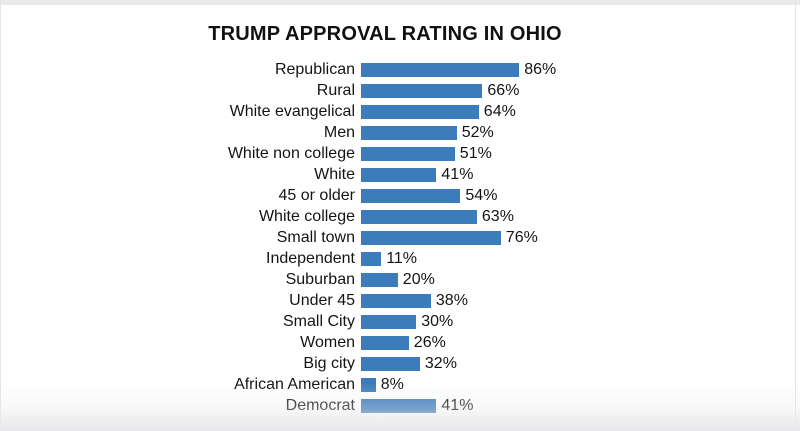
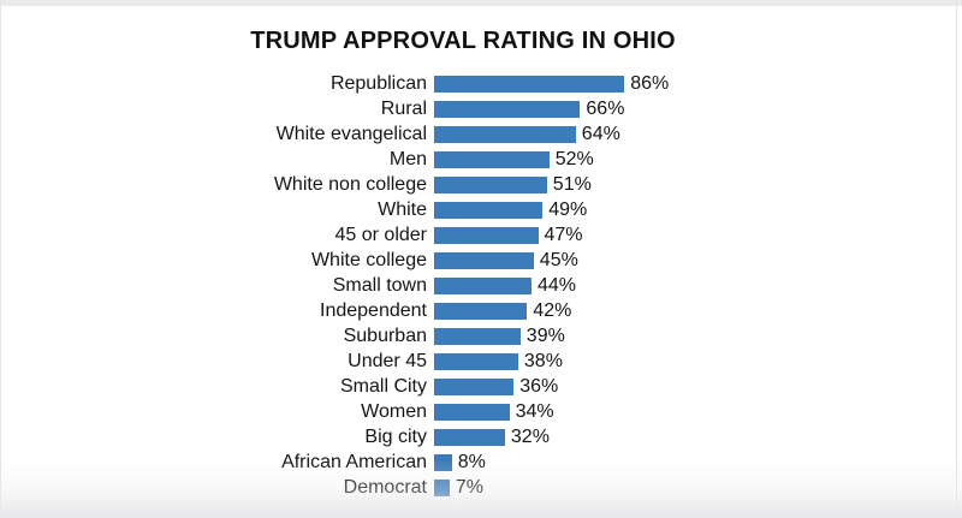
White: 41% -> 49%
45 or older: 54% -> 47%
White college: 63% -> 45%
Small town: 76% -> 44%
Independent: 11% -> 42%
Suburban: 20% -> 39%
Small City: 30% -> 36%
Women: 26% -> 34%
Democrat: 41% -> 7%
